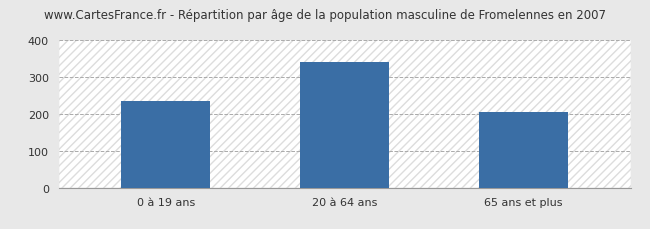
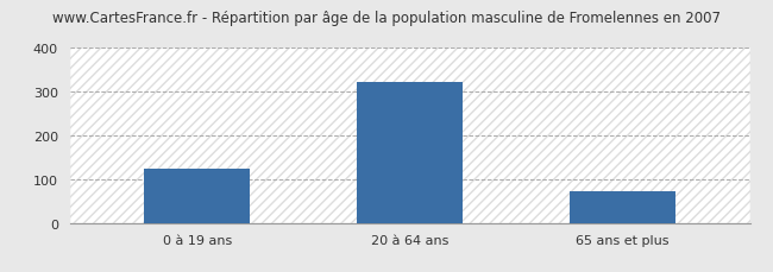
0 à 19 ans: 235 -> 125
20 à 64 ans: 340 -> 323
65 ans et plus: 205 -> 73
